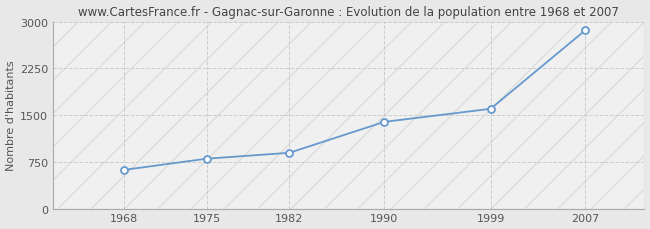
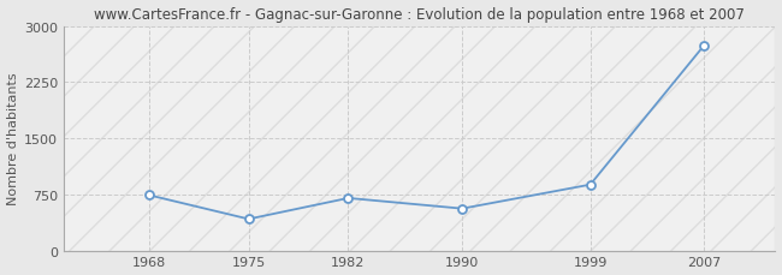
1968: 620 -> 740
1975: 800 -> 420
1982: 900 -> 700
1990: 1390 -> 560
1999: 1600 -> 880
2007: 2860 -> 2740
